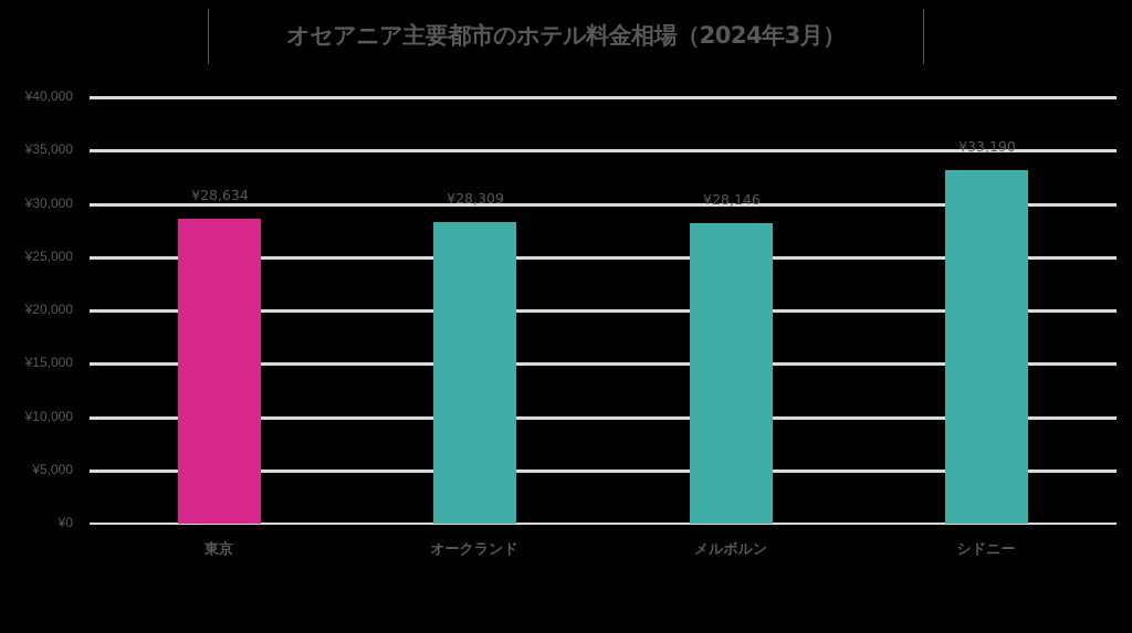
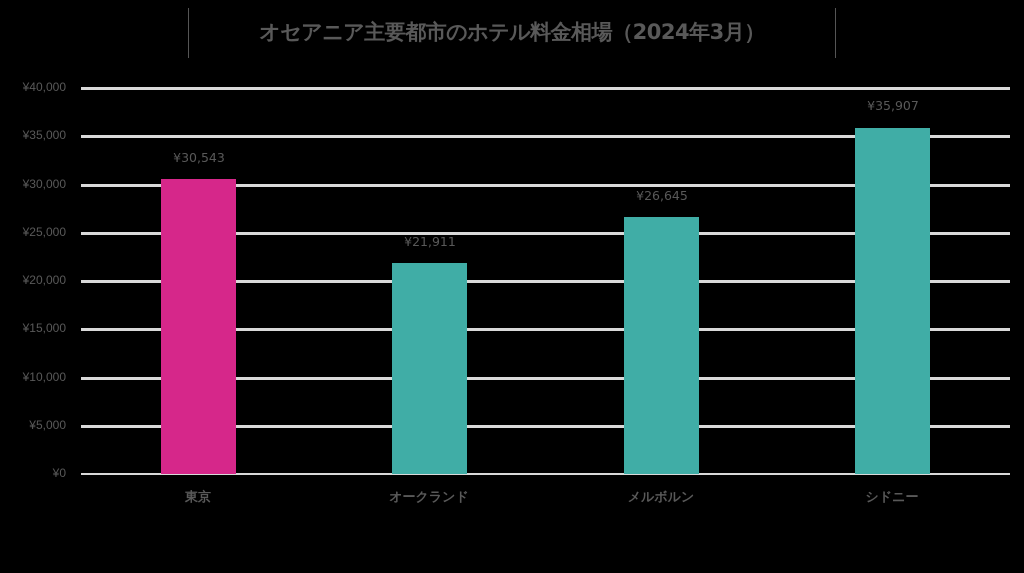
東京: ¥28,634 -> ¥30,543
オークランド: ¥28,309 -> ¥21,911
メルボルン: ¥28,146 -> ¥26,645
シドニー: ¥33,190 -> ¥35,907
